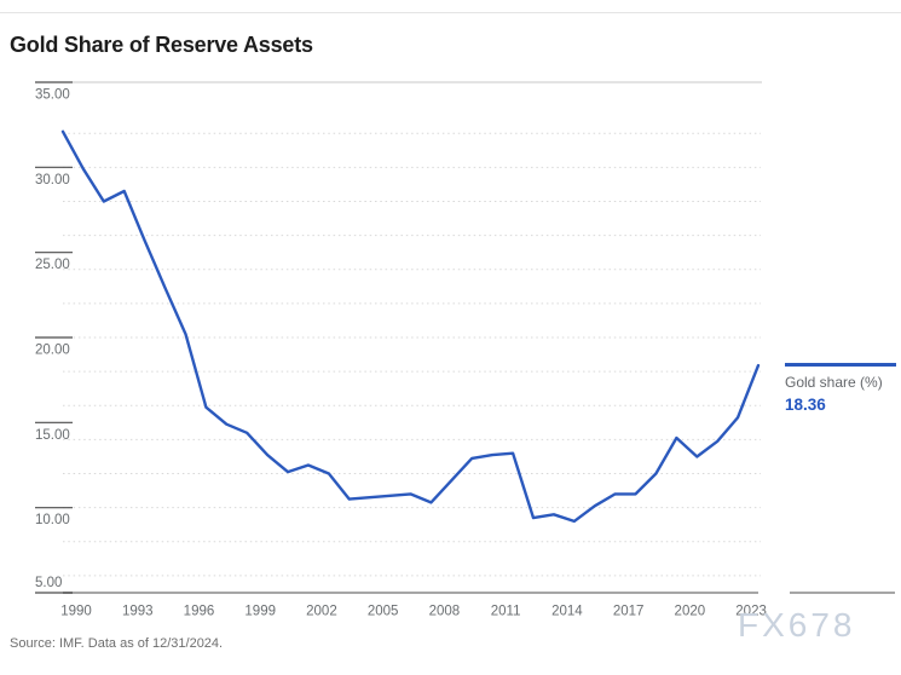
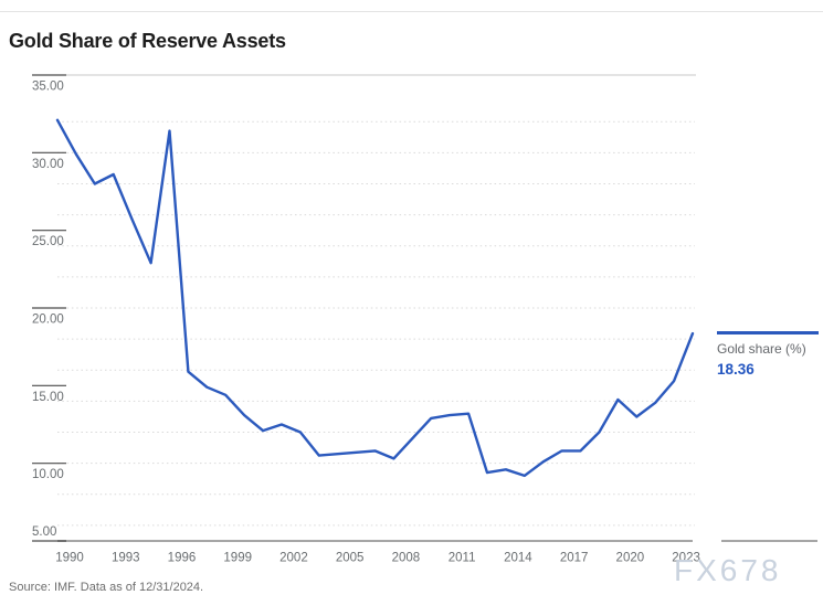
1996: 20.2 -> 31.4
